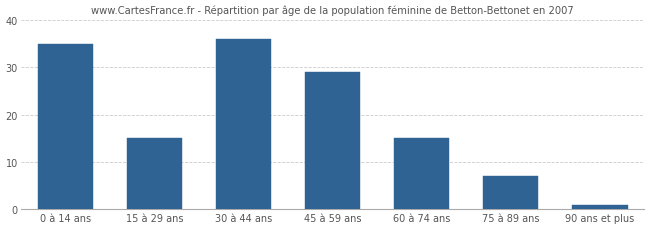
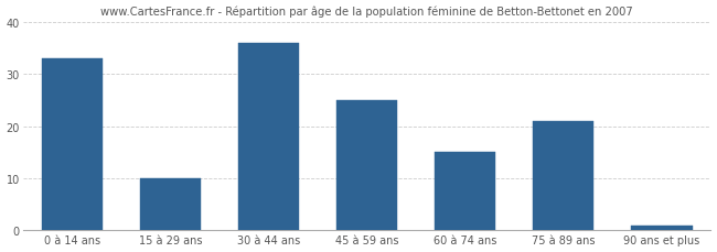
0 à 14 ans: 35 -> 33
15 à 29 ans: 15 -> 10
45 à 59 ans: 29 -> 25
75 à 89 ans: 7 -> 21
